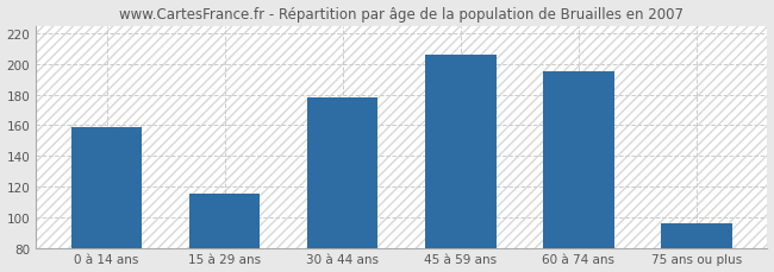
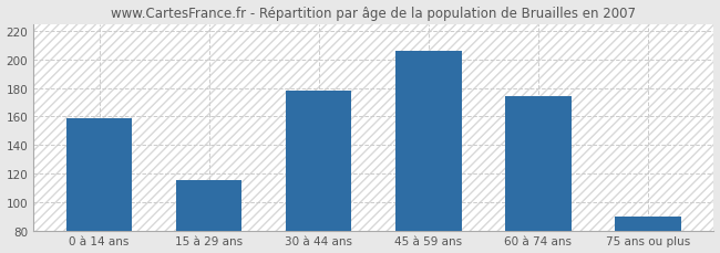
60 à 74 ans: 195 -> 174
75 ans ou plus: 96 -> 90
